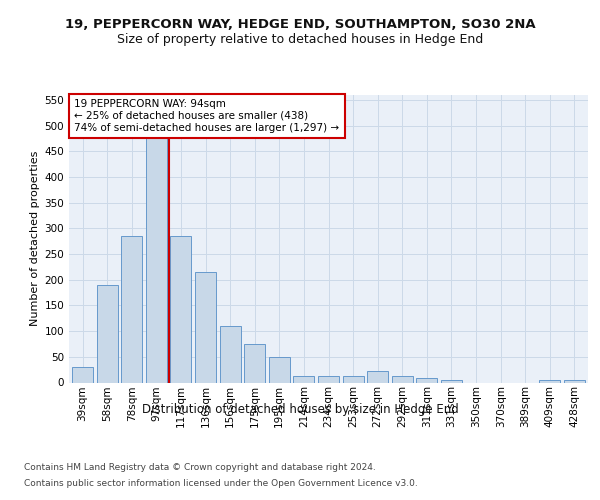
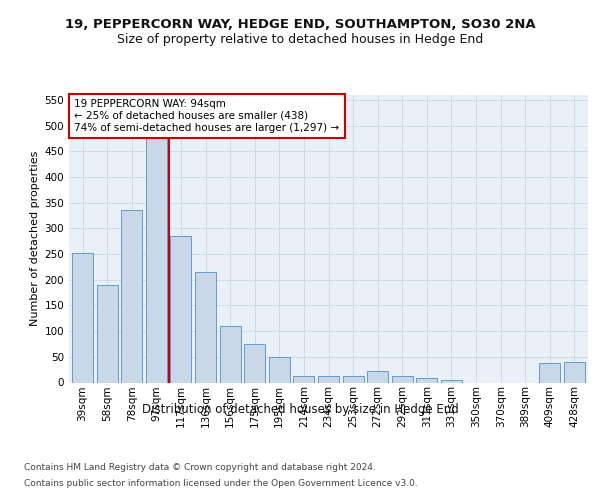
39sqm: 30 -> 252
78sqm: 285 -> 336
409sqm: 5 -> 38
428sqm: 5 -> 40
